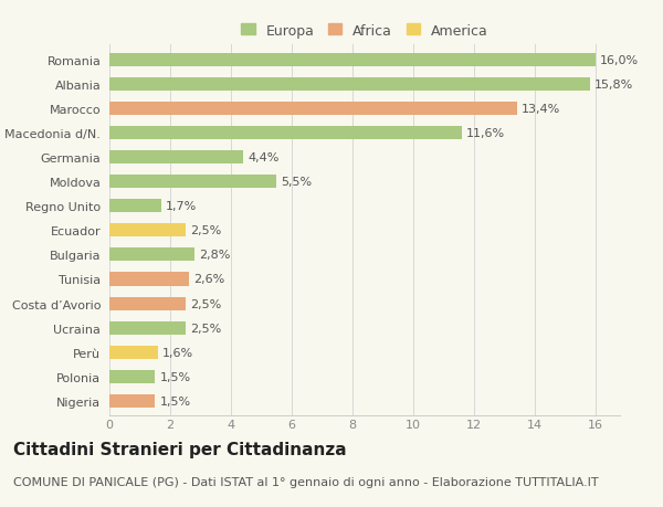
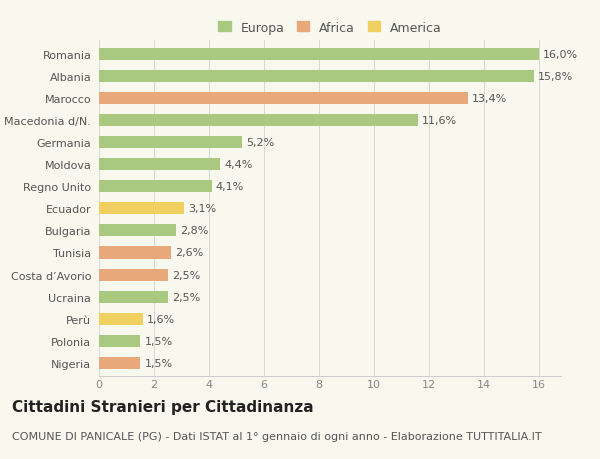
Germania: 4,4% -> 5,2%
Moldova: 5,5% -> 4,4%
Regno Unito: 1,7% -> 4,1%
Ecuador: 2,5% -> 3,1%
